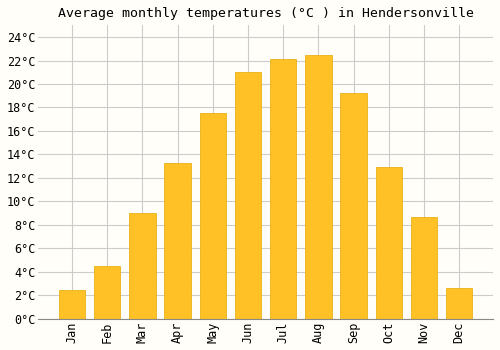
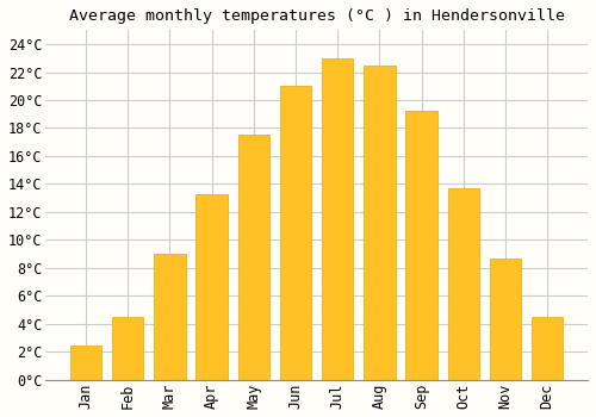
Jul: 22.1°C -> 23.0°C
Oct: 12.9°C -> 13.7°C
Dec: 2.6°C -> 4.5°C
